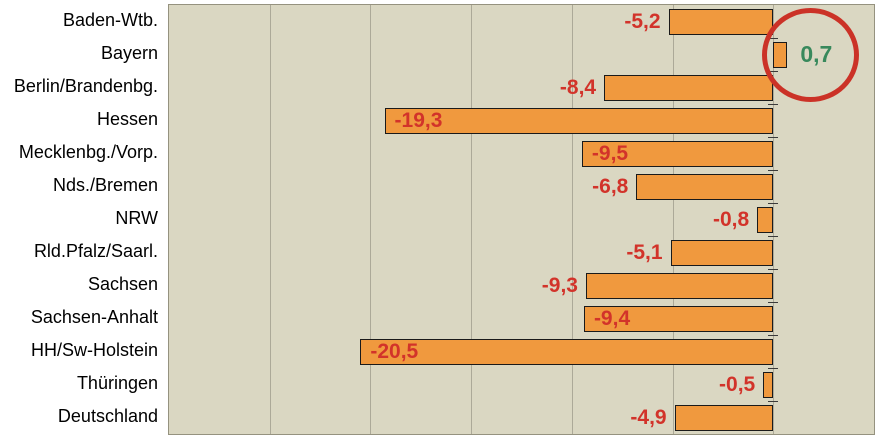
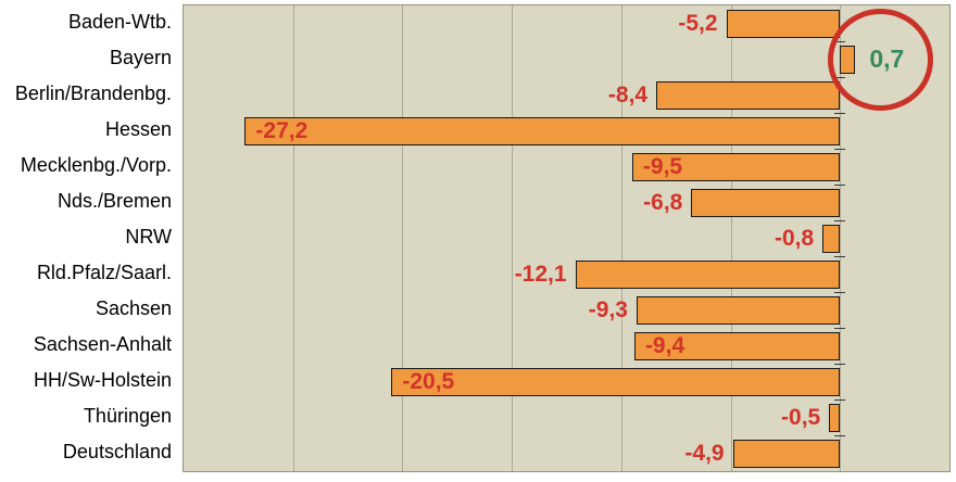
Hessen: -19,3 -> -27,2
Rld.Pfalz/Saarl.: -5,1 -> -12,1
